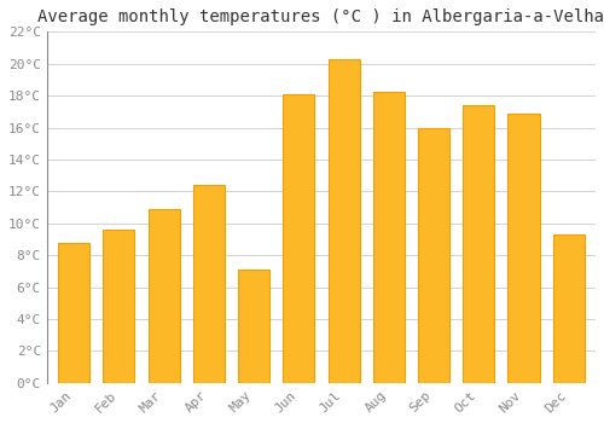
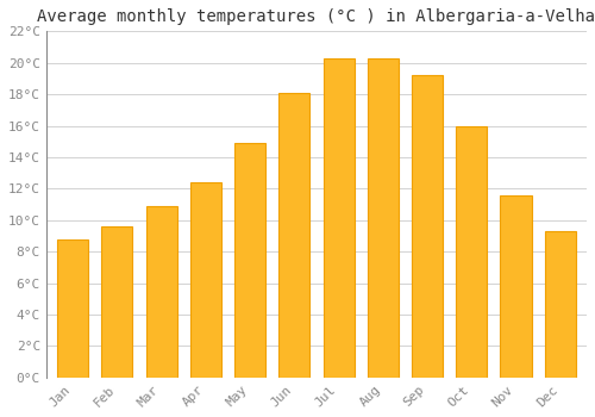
May: 7.1°C -> 14.9°C
Aug: 18.2°C -> 20.3°C
Sep: 16.0°C -> 19.2°C
Oct: 17.4°C -> 16.0°C
Nov: 16.9°C -> 11.6°C
